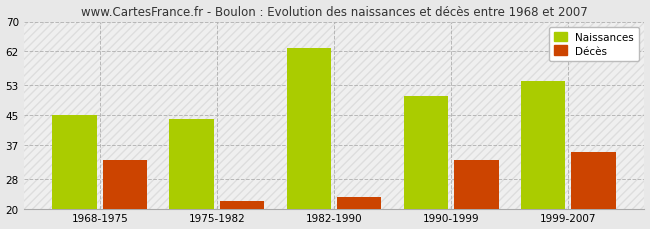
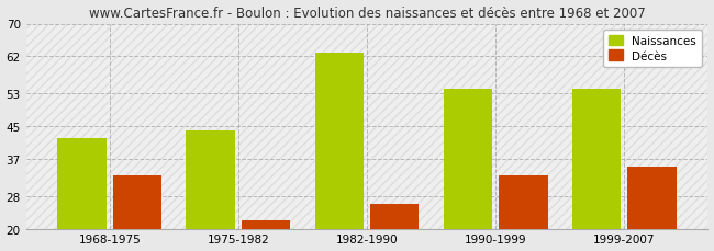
Naissances/1968-1975: 45 -> 42
Décès/1982-1990: 23 -> 26
Naissances/1990-1999: 50 -> 54
